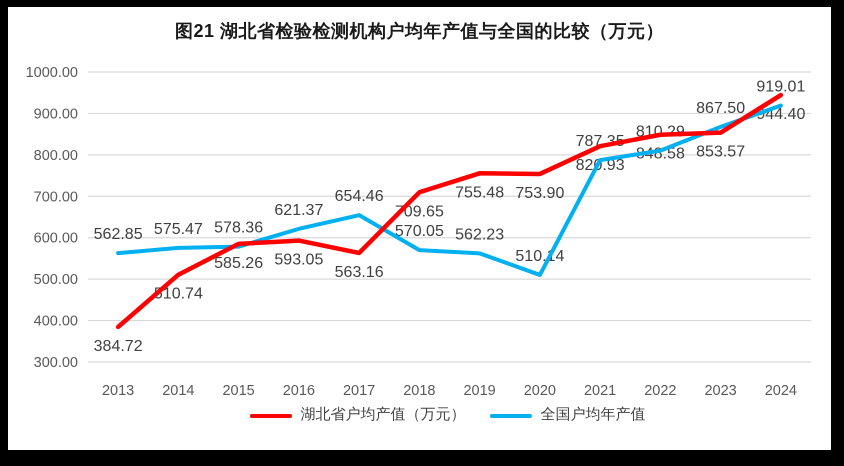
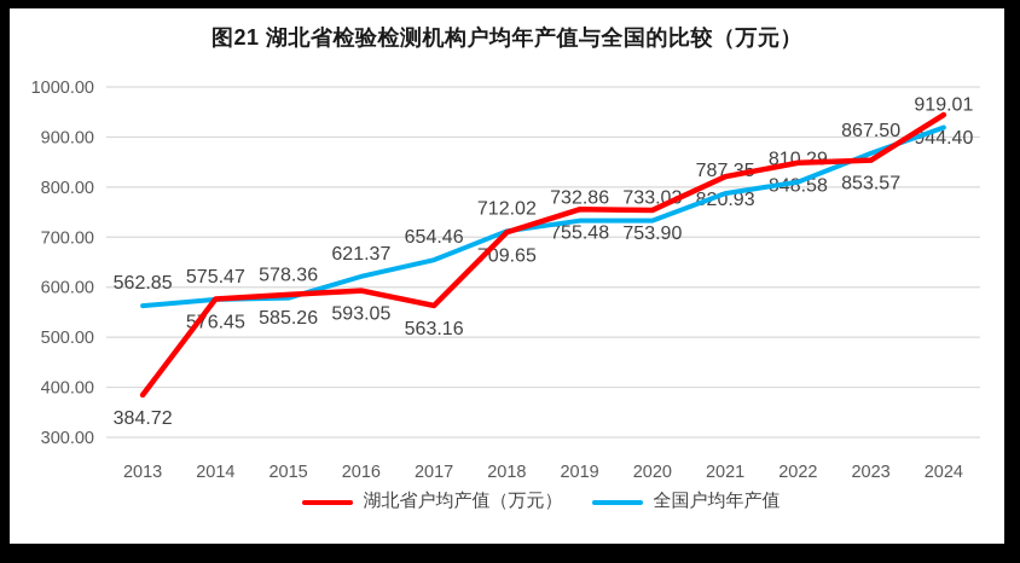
湖北省户均产值（万元）/2014: 510.74 -> 576.45
全国户均年产值/2018: 570.05 -> 712.02
全国户均年产值/2019: 562.23 -> 732.86
全国户均年产值/2020: 510.14 -> 733.03
